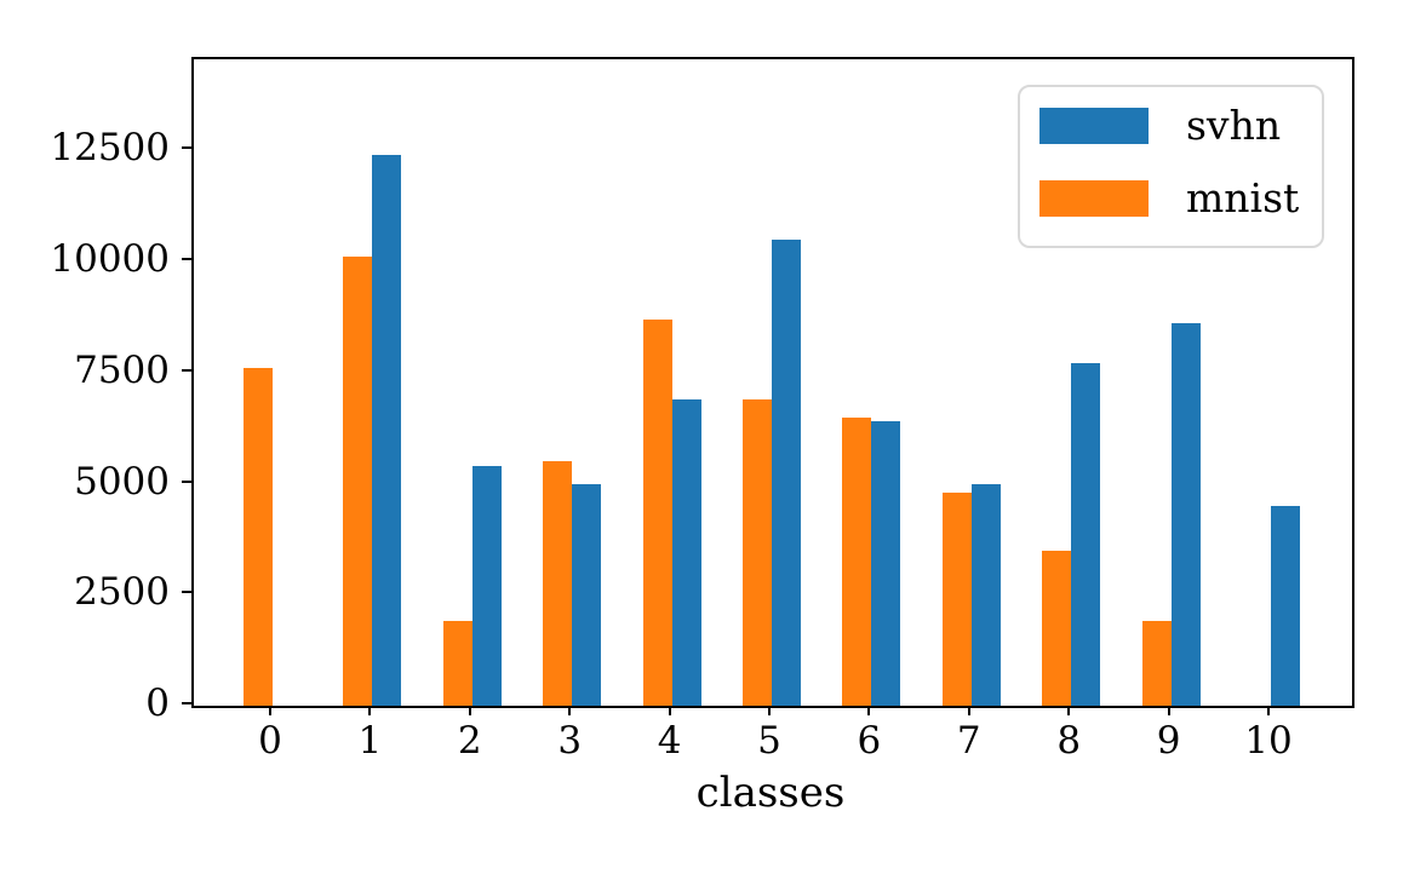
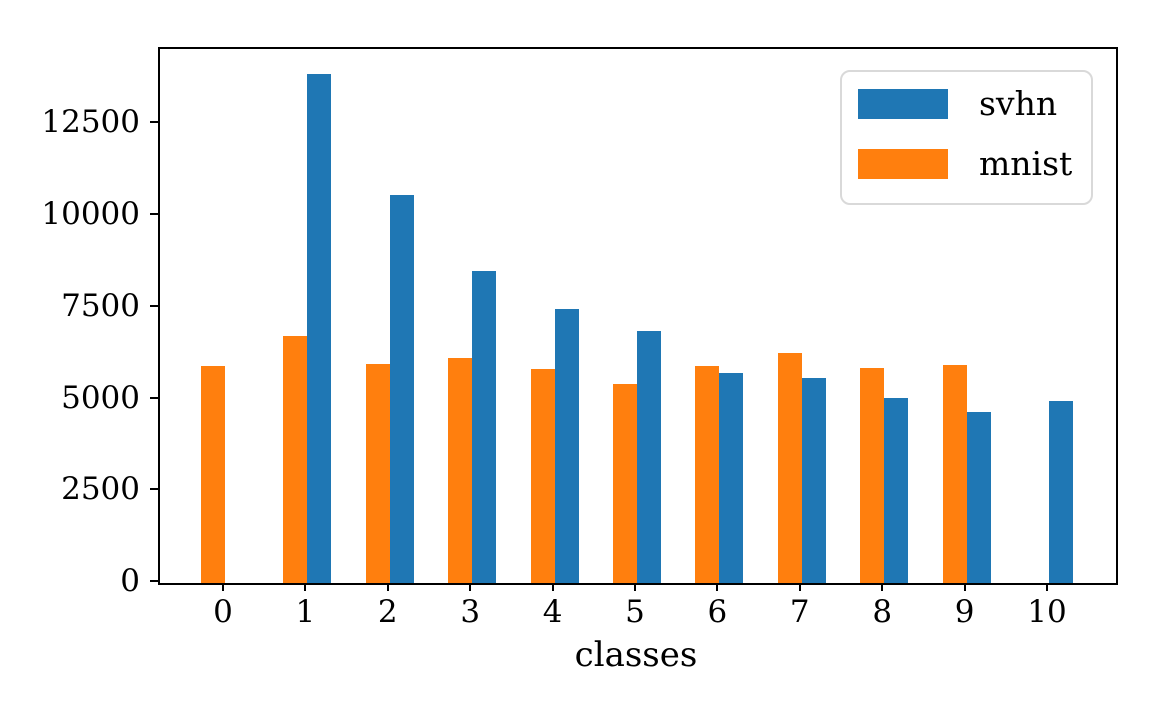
mnist/0: 7600 -> 5900
svhn/1: 12400 -> 13900
mnist/1: 10100 -> 6700
svhn/2: 5400 -> 10600
mnist/2: 1900 -> 6000
svhn/3: 5000 -> 8500
mnist/3: 5500 -> 6100
svhn/4: 6900 -> 7500
mnist/4: 8700 -> 5800
svhn/5: 10500 -> 6900
mnist/5: 6900 -> 5400
svhn/6: 6400 -> 5700
mnist/6: 6500 -> 5900
svhn/7: 5000 -> 5600
mnist/7: 4800 -> 6300
svhn/8: 7700 -> 5000
mnist/8: 3500 -> 5900
svhn/9: 8600 -> 4700
mnist/9: 1900 -> 5900
svhn/10: 4500 -> 4900
